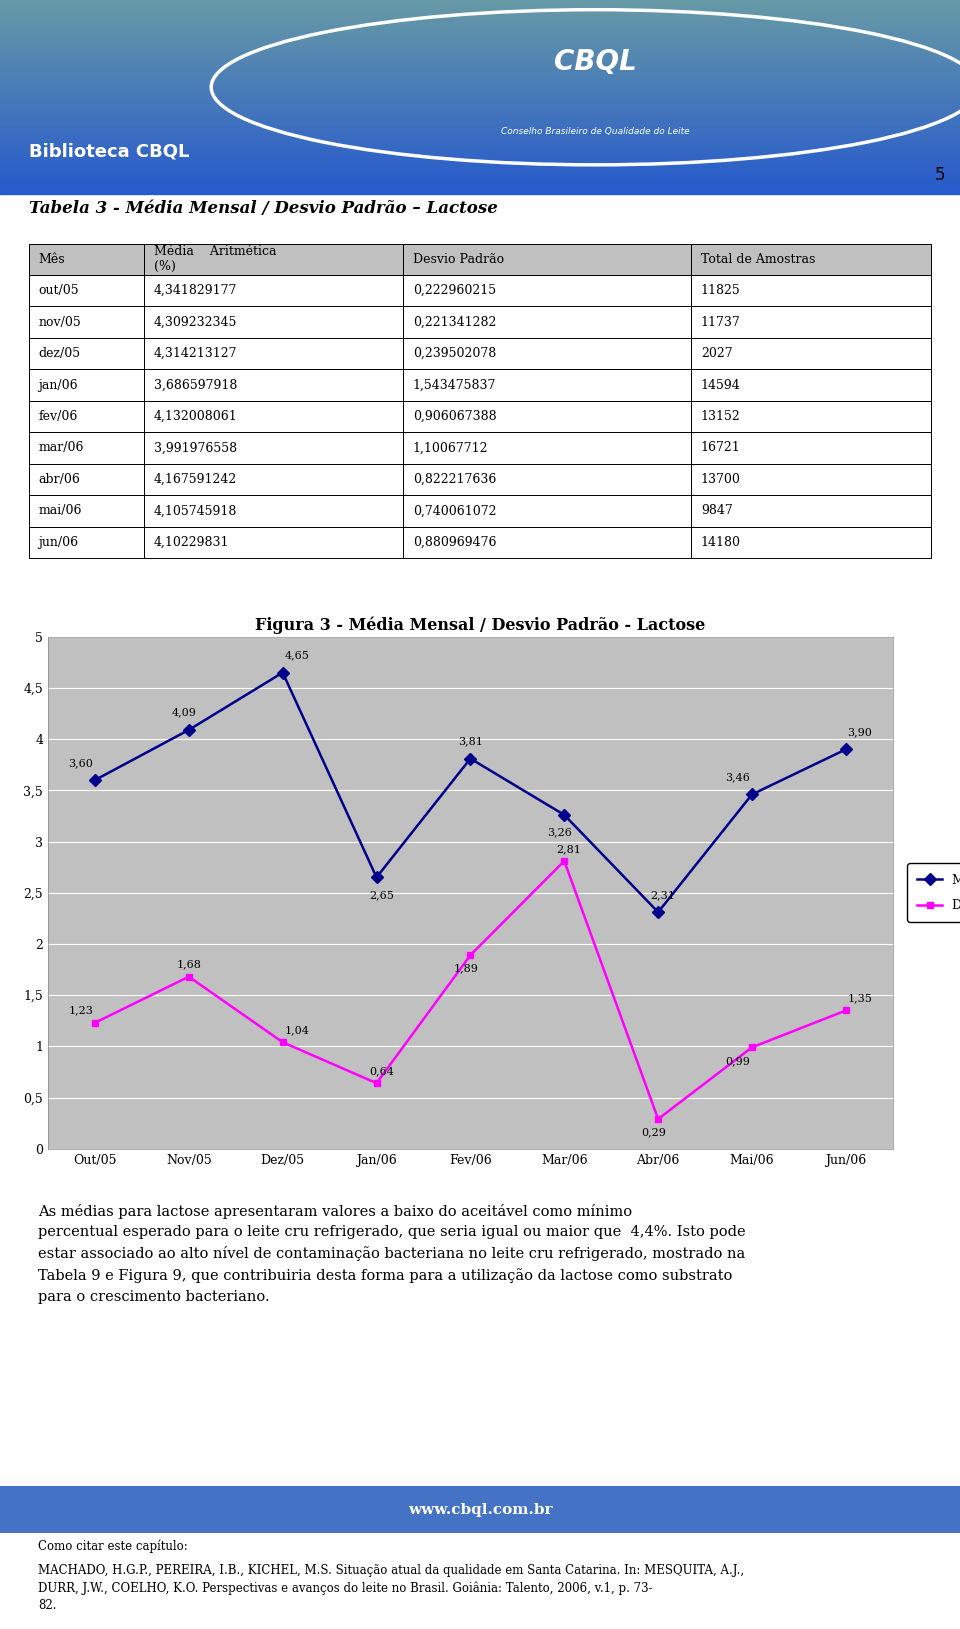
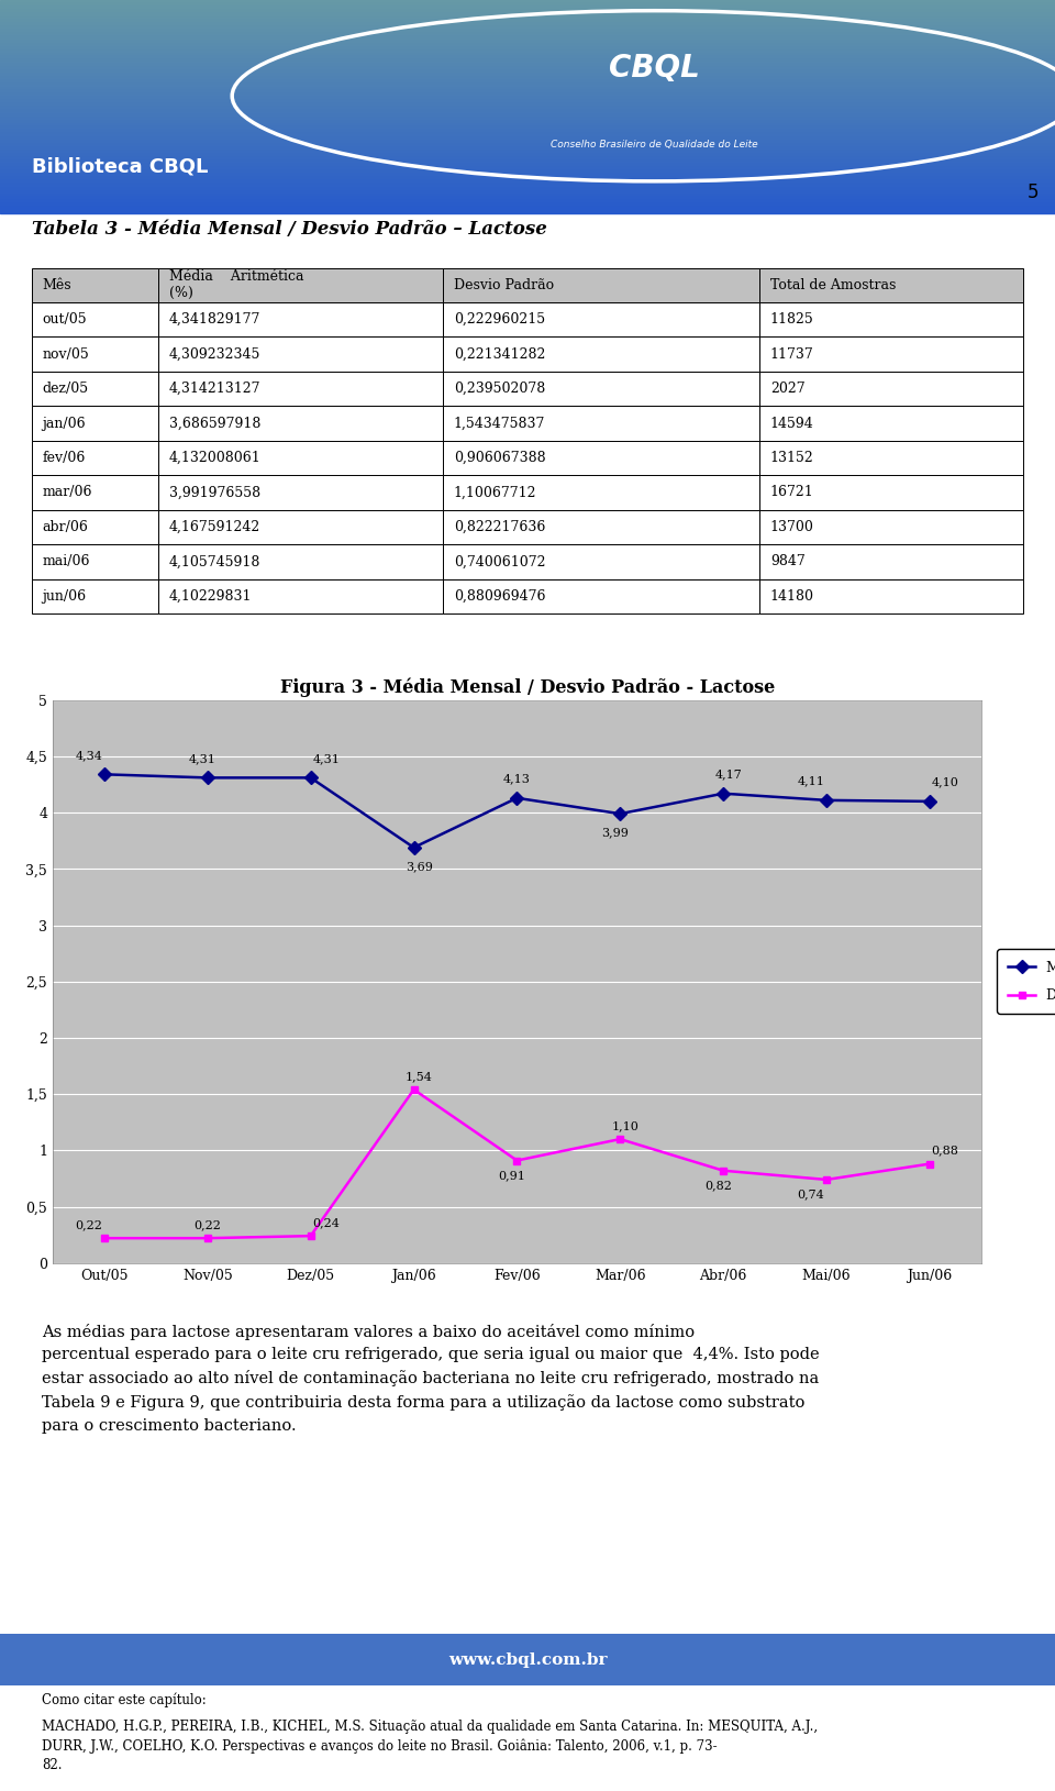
Média Aritmética (%)/Out/05: 3,60 -> 4,34
Desvio Padrão/Out/05: 1,23 -> 0,22
Média Aritmética (%)/Nov/05: 4,09 -> 4,31
Desvio Padrão/Nov/05: 1,68 -> 0,22
Média Aritmética (%)/Dez/05: 4,65 -> 4,31
Desvio Padrão/Dez/05: 1,04 -> 0,24
Média Aritmética (%)/Jan/06: 2,65 -> 3,69
Desvio Padrão/Jan/06: 0,64 -> 1,54
Média Aritmética (%)/Fev/06: 3,81 -> 4,13
Desvio Padrão/Fev/06: 1,89 -> 0,91
Média Aritmética (%)/Mar/06: 3,26 -> 3,99
Desvio Padrão/Mar/06: 2,81 -> 1,10
Média Aritmética (%)/Abr/06: 2,31 -> 4,17
Desvio Padrão/Abr/06: 0,29 -> 0,82
Média Aritmética (%)/Mai/06: 3,46 -> 4,11
Desvio Padrão/Mai/06: 0,99 -> 0,74
Média Aritmética (%)/Jun/06: 3,90 -> 4,10
Desvio Padrão/Jun/06: 1,35 -> 0,88
